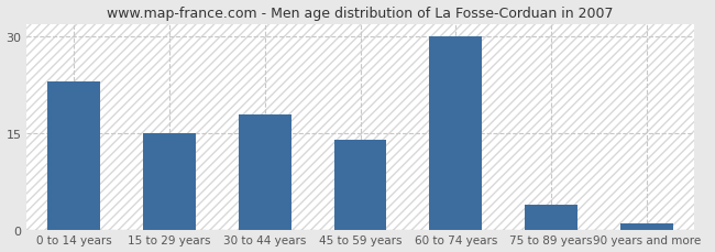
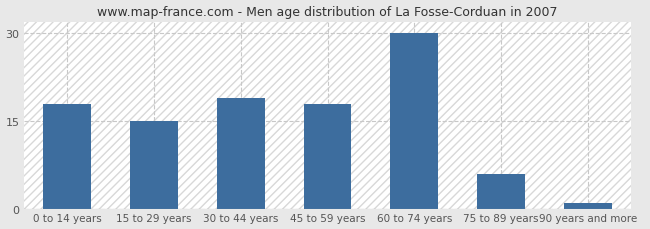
0 to 14 years: 23 -> 18
30 to 44 years: 18 -> 19
45 to 59 years: 14 -> 18
75 to 89 years: 4 -> 6
